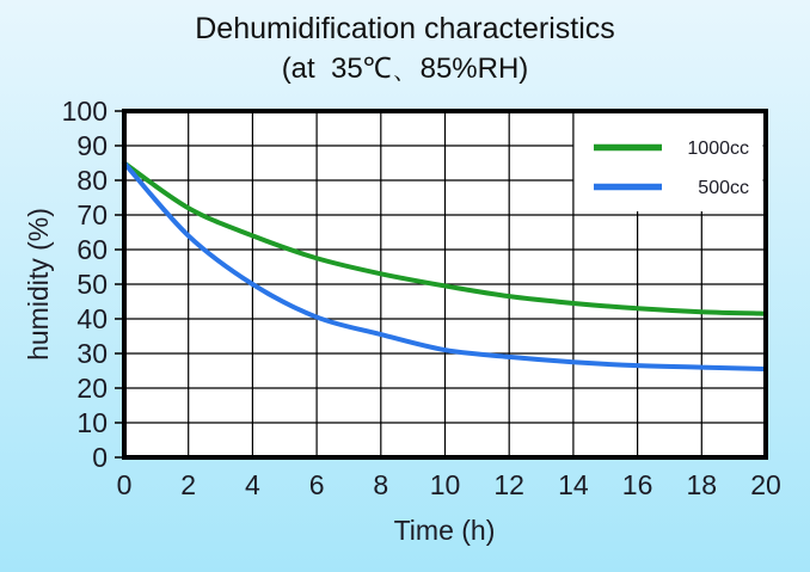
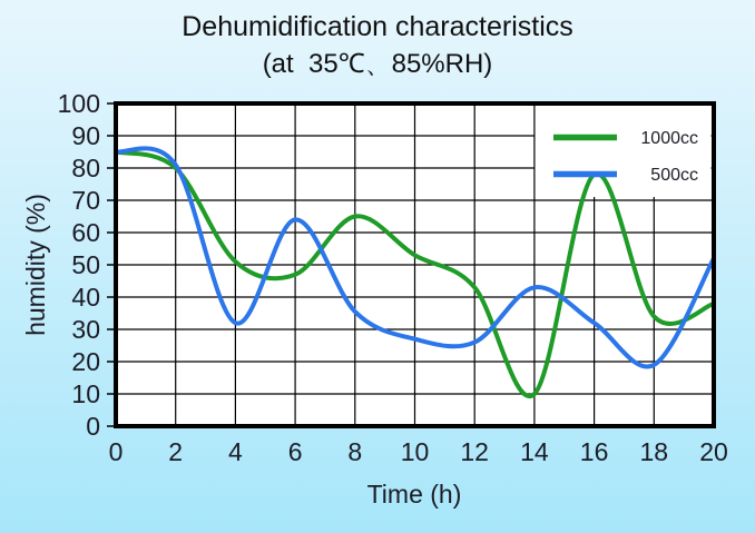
1000cc/2: 72 -> 80
500cc/2: 64 -> 81
1000cc/4: 64 -> 51
500cc/4: 50 -> 32
1000cc/6: 58 -> 47
500cc/6: 40 -> 64
1000cc/8: 53 -> 65
1000cc/10: 50 -> 53
500cc/10: 31 -> 27
1000cc/12: 46 -> 43
500cc/12: 29 -> 26
1000cc/14: 44 -> 10
500cc/14: 28 -> 43
1000cc/16: 43 -> 78
500cc/16: 26 -> 32
1000cc/18: 42 -> 34
500cc/18: 26 -> 19
1000cc/20: 42 -> 38
500cc/20: 26 -> 52
